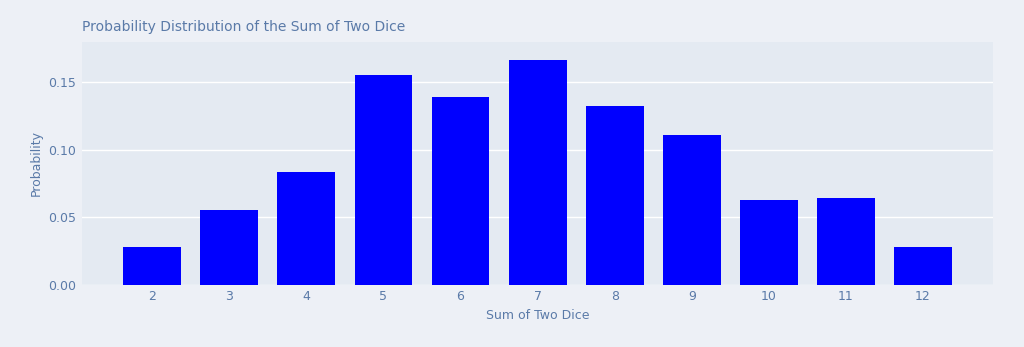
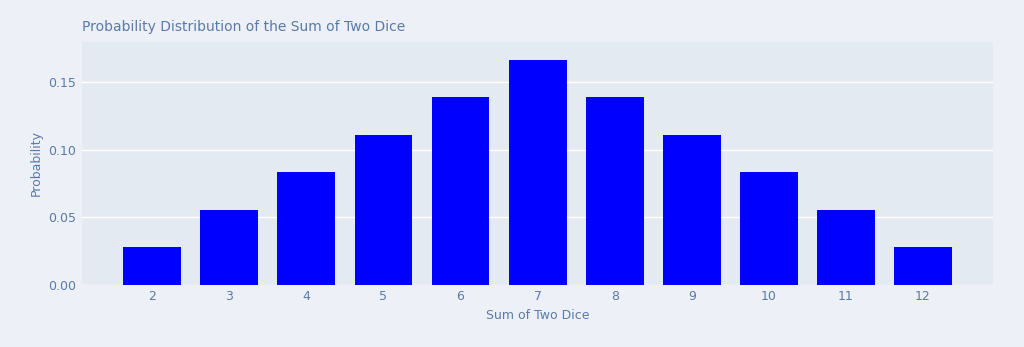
5: 0.155 -> 0.111
8: 0.132 -> 0.139
10: 0.063 -> 0.083
11: 0.064 -> 0.056
